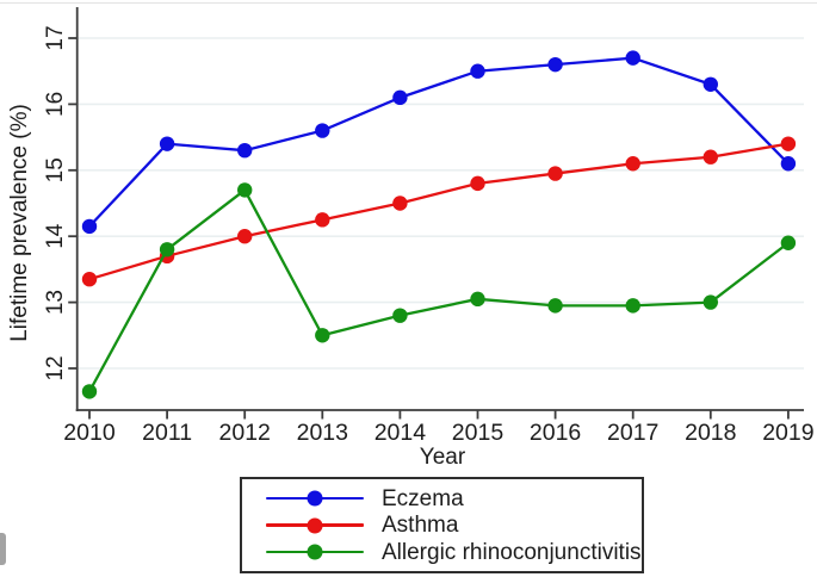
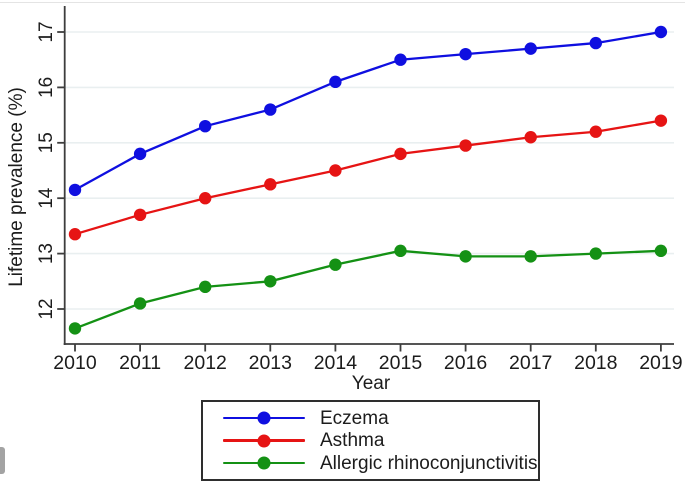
Eczema/2011: 15.4 -> 14.8
Allergic rhinoconjunctivitis/2011: 13.8 -> 12.1
Allergic rhinoconjunctivitis/2012: 14.7 -> 12.4
Eczema/2018: 16.3 -> 16.8
Eczema/2019: 15.1 -> 17.0
Allergic rhinoconjunctivitis/2019: 13.9 -> 13.1
